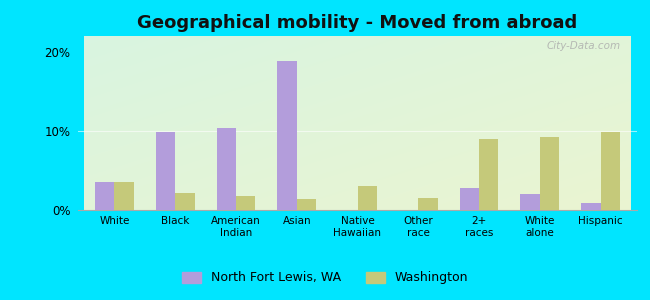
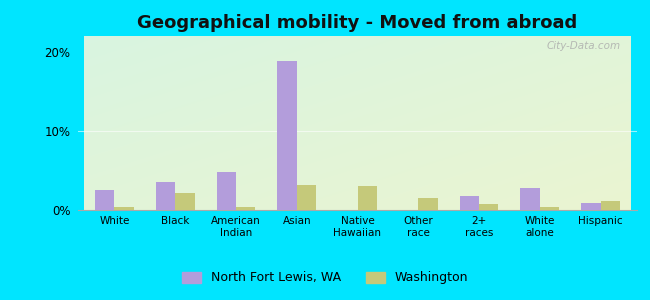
North Fort Lewis, WA/White: 3.6% -> 2.5%
Washington/White: 3.6% -> 0.4%
North Fort Lewis, WA/Black: 9.8% -> 3.5%
North Fort Lewis, WA/American Indian: 10.4% -> 4.8%
Washington/American Indian: 1.8% -> 0.4%
Washington/Asian: 1.4% -> 3.2%
North Fort Lewis, WA/2+ races: 2.8% -> 1.8%
Washington/2+ races: 9.0% -> 0.7%
North Fort Lewis, WA/White alone: 2.0% -> 2.8%
Washington/White alone: 9.2% -> 0.4%
Washington/Hispanic: 9.8% -> 1.2%
